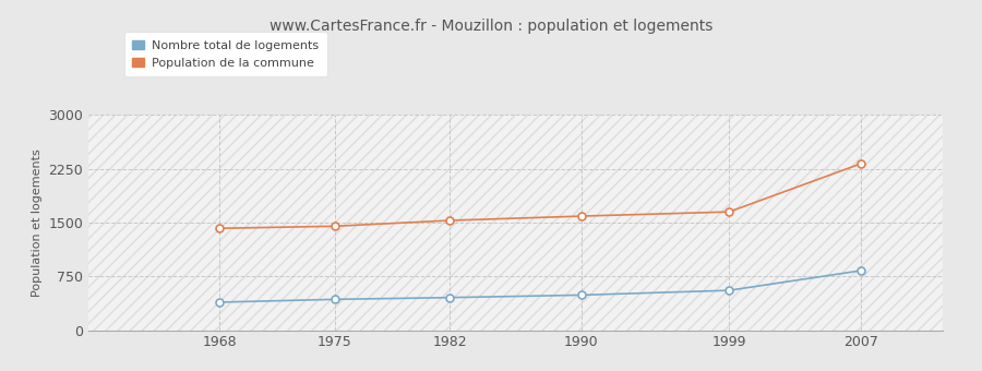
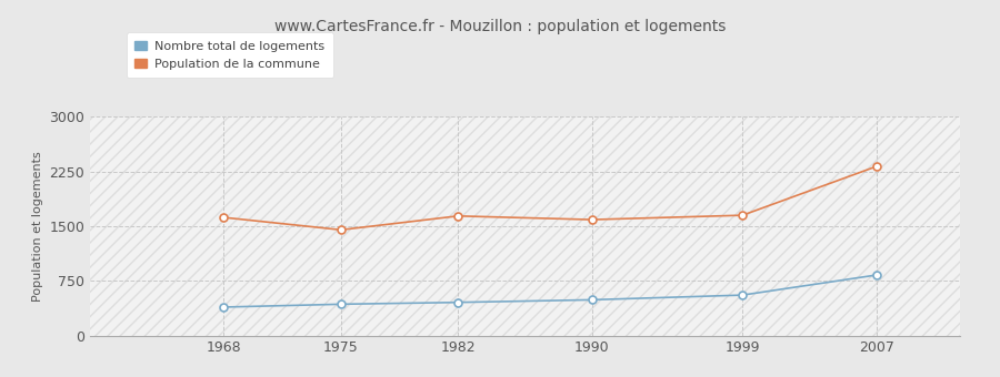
Population de la commune/1968: 1420 -> 1620
Population de la commune/1982: 1530 -> 1640
